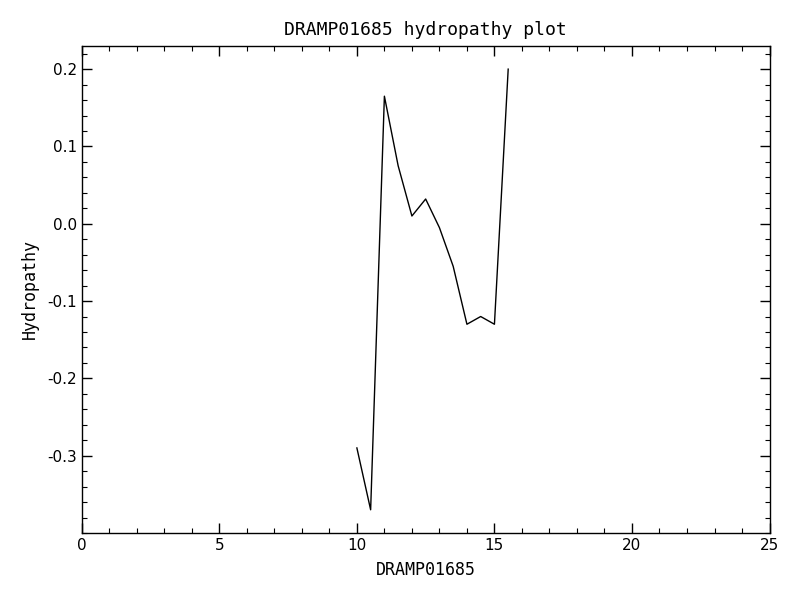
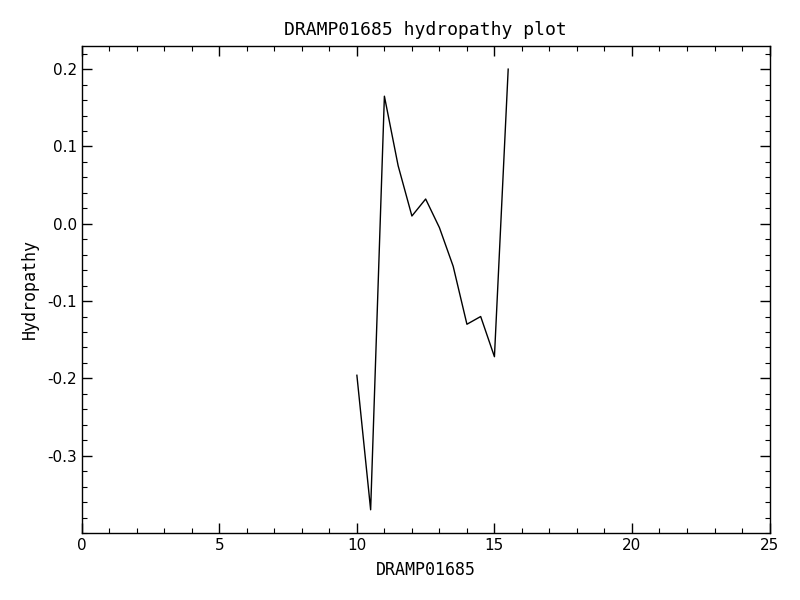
10: -0.290 -> -0.196
15: -0.130 -> -0.172
